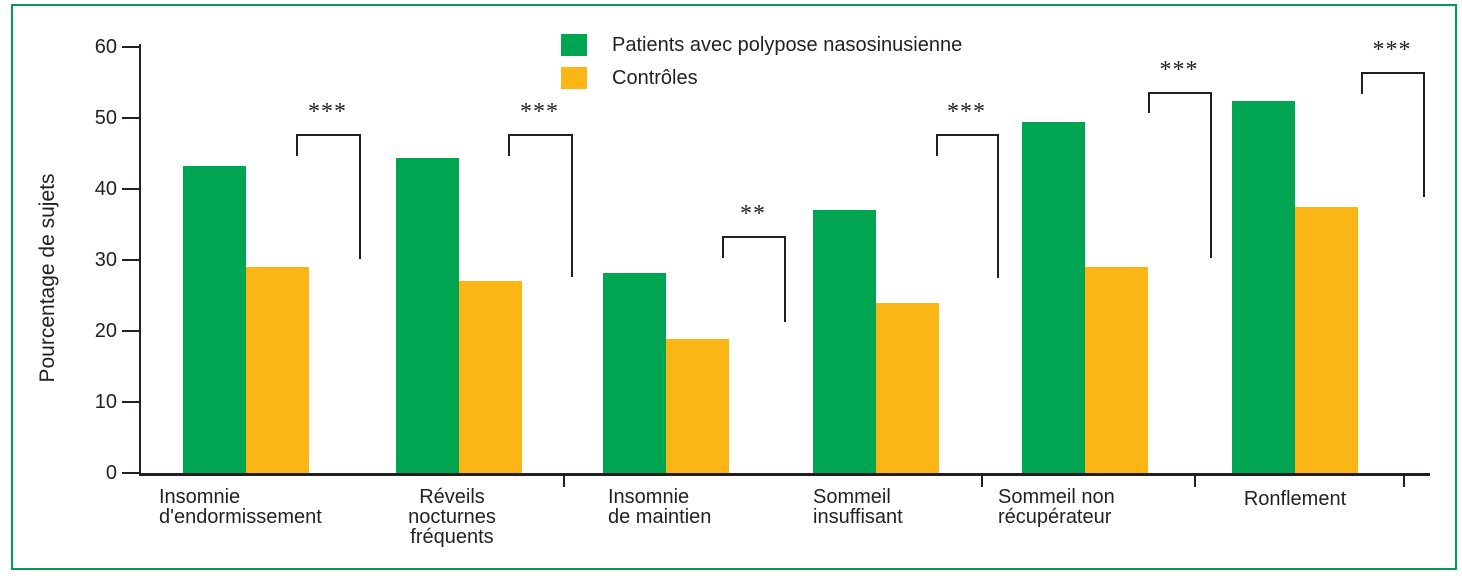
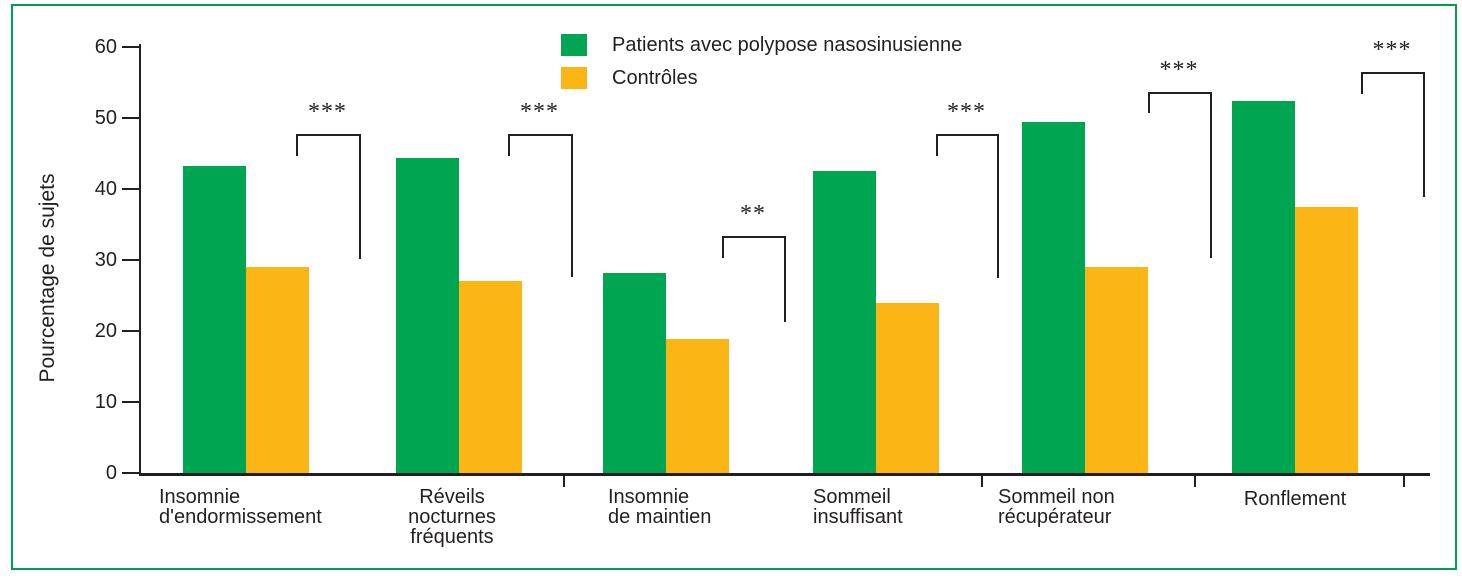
Patients avec polypose nasosinusienne/Sommeil insuffisant: 37 -> 42
